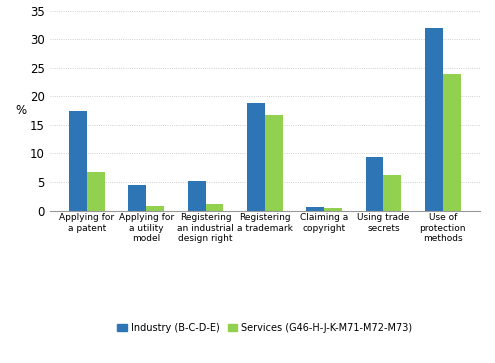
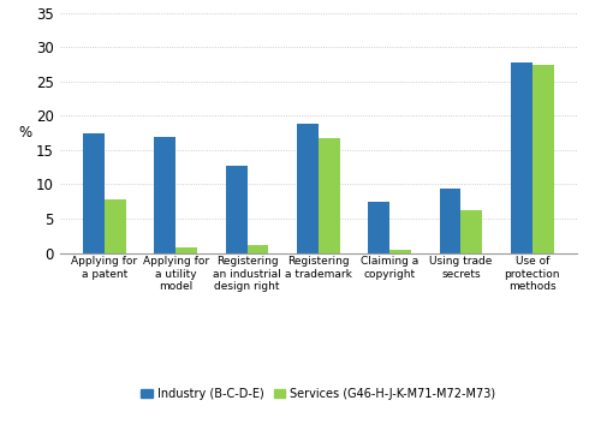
Services (G46-H-J-K-M71-M72-M73)/Applying for a patent: 6.7 -> 7.8
Industry (B-C-D-E)/Applying for a utility model: 4.5 -> 17.0
Industry (B-C-D-E)/Registering an industrial design right: 5.2 -> 12.8
Industry (B-C-D-E)/Claiming a copyright: 0.7 -> 7.4
Industry (B-C-D-E)/Use of protection methods: 32.0 -> 27.8
Services (G46-H-J-K-M71-M72-M73)/Use of protection methods: 23.9 -> 27.4
